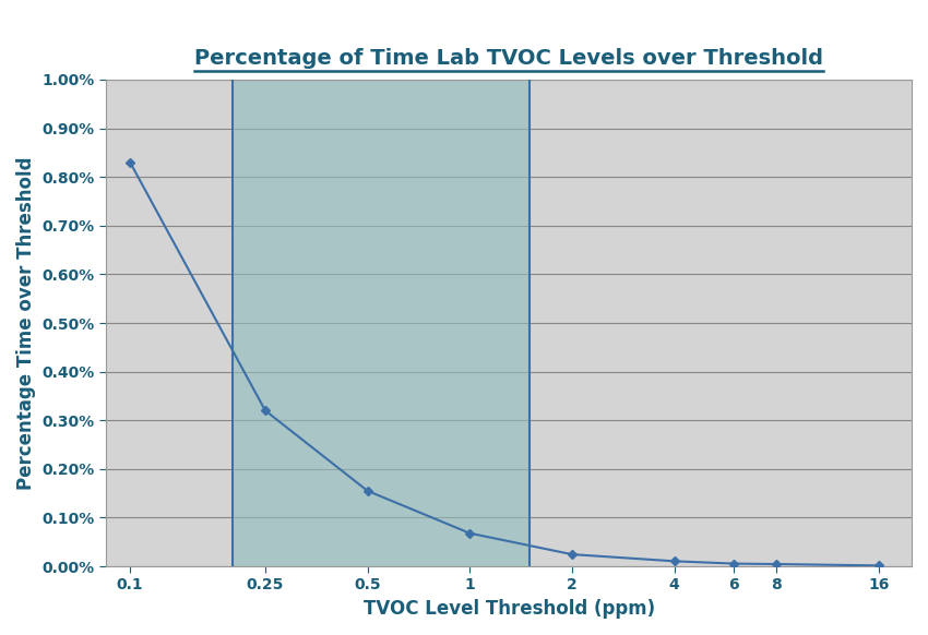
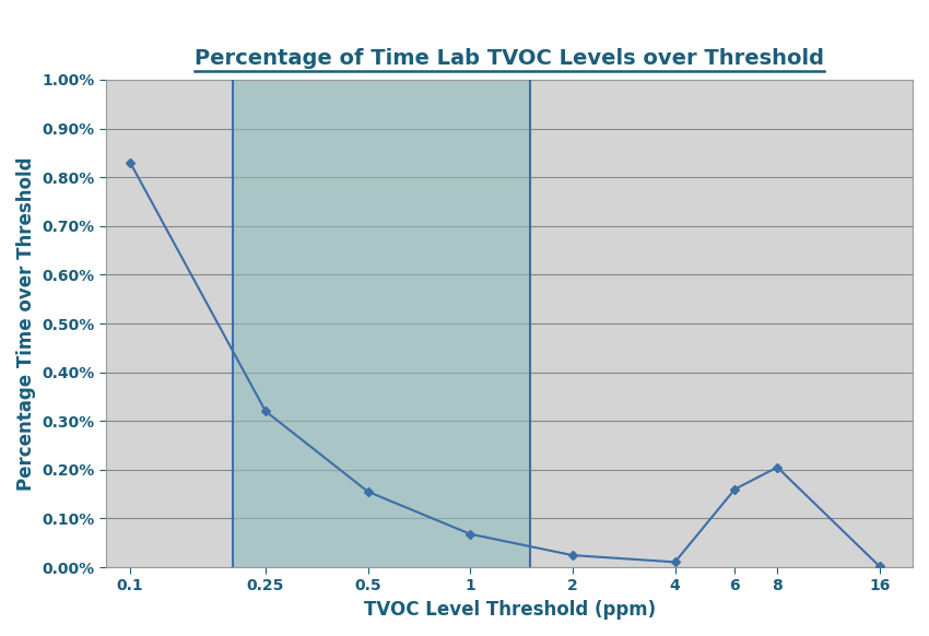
6: 0.006% -> 0.160%
8: 0.005% -> 0.205%
